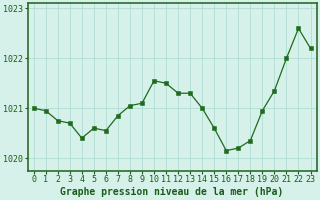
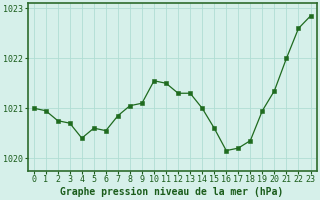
23: 1022.20 -> 1022.85
